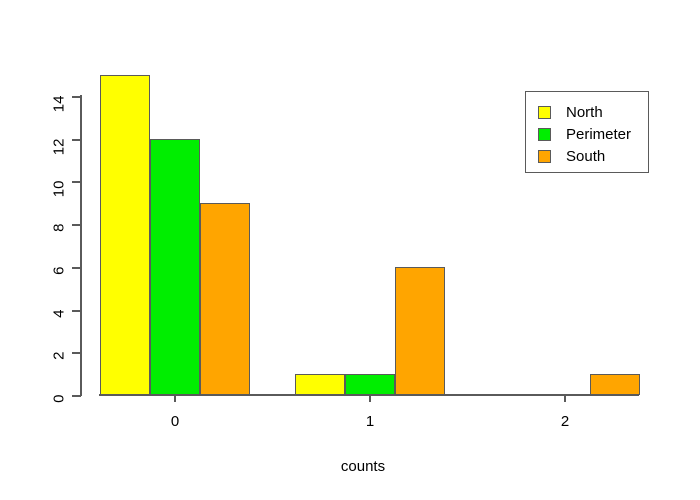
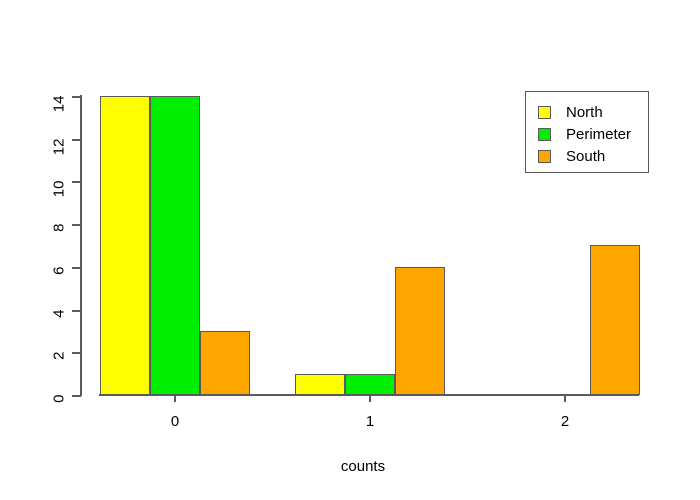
North/0: 15 -> 14
Perimeter/0: 12 -> 14
South/0: 9 -> 3
South/2: 1 -> 7
